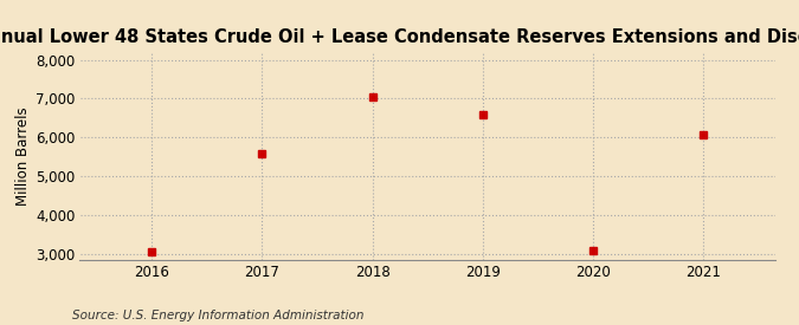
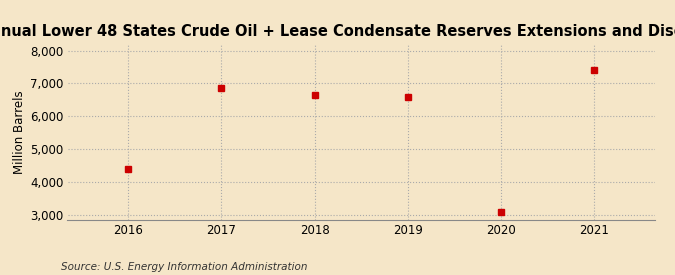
2016: 3,050 -> 4,400
2017: 5,600 -> 6,850
2018: 7,050 -> 6,650
2021: 6,080 -> 7,400
